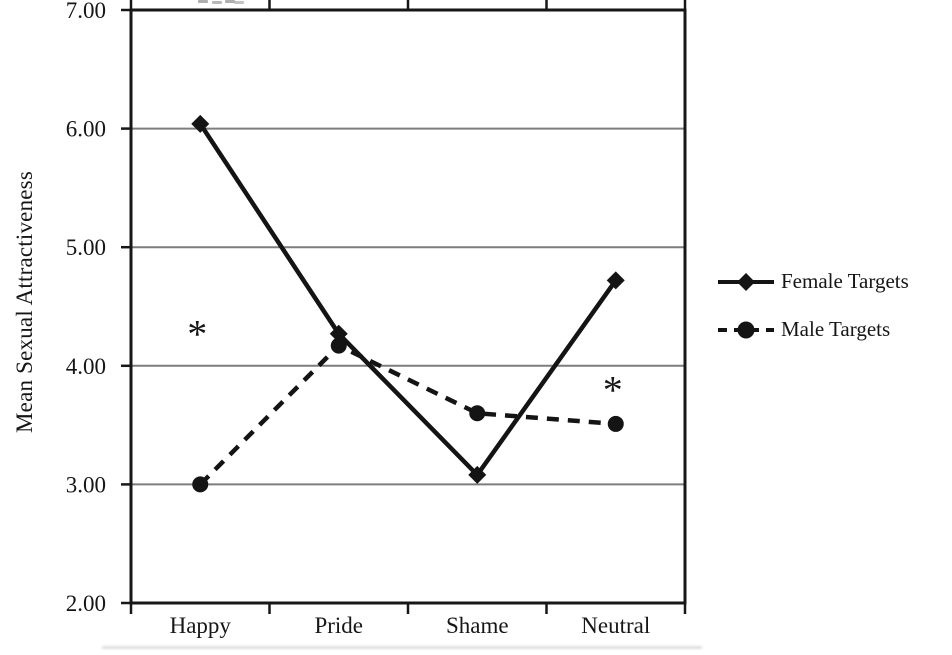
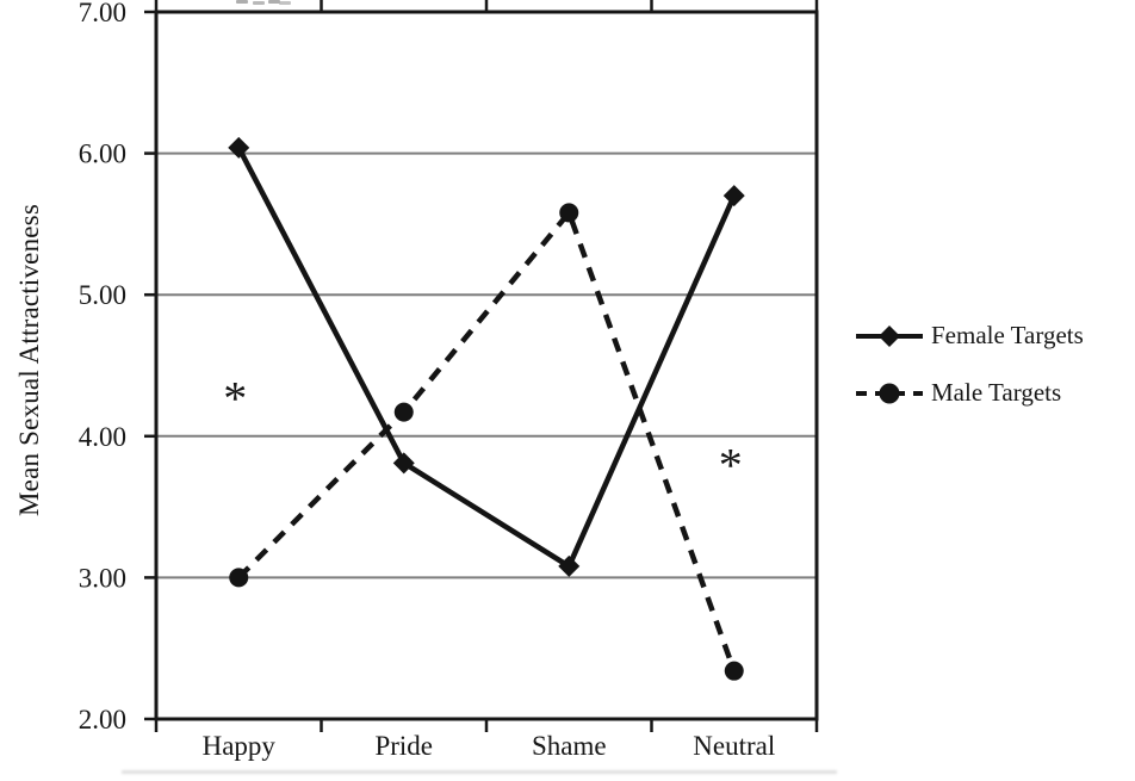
Female Targets/Pride: 4.27 -> 3.81
Male Targets/Shame: 3.60 -> 5.58
Female Targets/Neutral: 4.72 -> 5.70
Male Targets/Neutral: 3.51 -> 2.34
